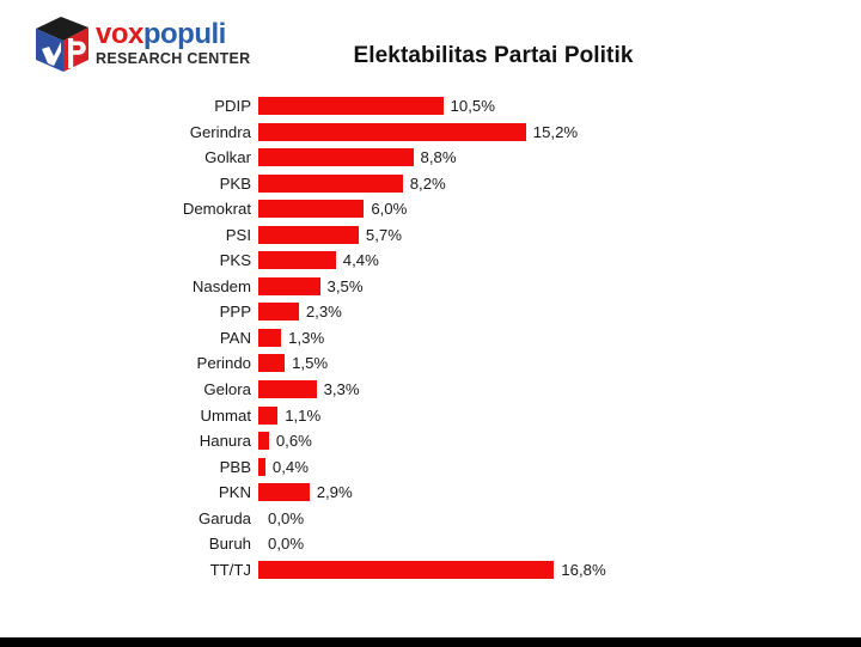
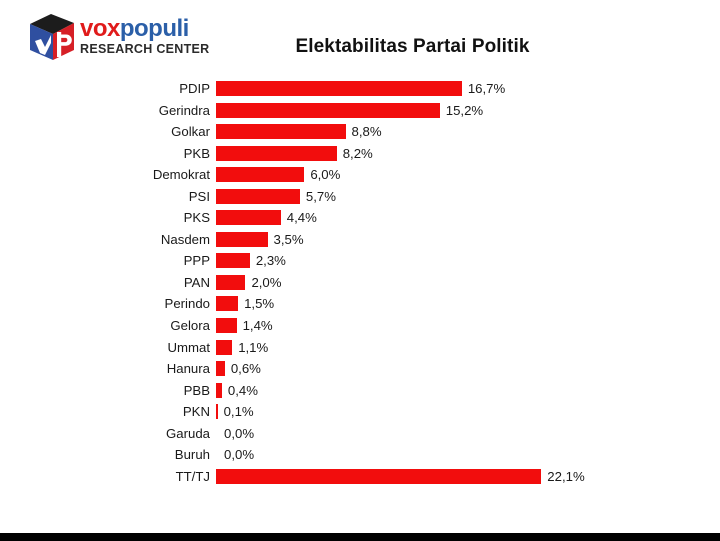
PDIP: 10,5% -> 16,7%
PAN: 1,3% -> 2,0%
Gelora: 3,3% -> 1,4%
PKN: 2,9% -> 0,1%
TT/TJ: 16,8% -> 22,1%
